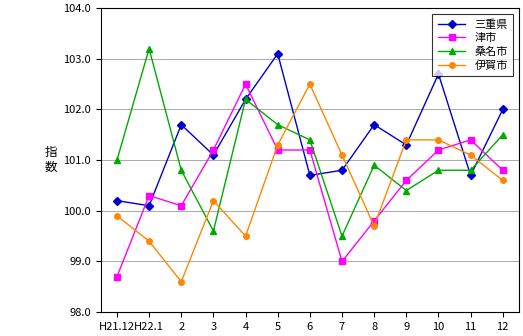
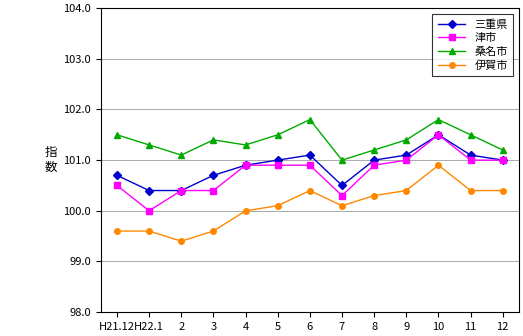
三重県/H21.12: 100.2 -> 100.7
津市/H21.12: 98.7 -> 100.5
桑名市/H21.12: 101.0 -> 101.5
伊賀市/H21.12: 99.9 -> 99.6
三重県/H22.1: 100.1 -> 100.4
津市/H22.1: 100.3 -> 100.0
桑名市/H22.1: 103.2 -> 101.3
伊賀市/H22.1: 99.4 -> 99.6
三重県/2: 101.7 -> 100.4
津市/2: 100.1 -> 100.4
桑名市/2: 100.8 -> 101.1
伊賀市/2: 98.6 -> 99.4
三重県/3: 101.1 -> 100.7
津市/3: 101.2 -> 100.4
桑名市/3: 99.6 -> 101.4
伊賀市/3: 100.2 -> 99.6
三重県/4: 102.2 -> 100.9
津市/4: 102.5 -> 100.9
桑名市/4: 102.2 -> 101.3
伊賀市/4: 99.5 -> 100.0
三重県/5: 103.1 -> 101.0
津市/5: 101.2 -> 100.9
桑名市/5: 101.7 -> 101.5
伊賀市/5: 101.3 -> 100.1
三重県/6: 100.7 -> 101.1
津市/6: 101.2 -> 100.9
桑名市/6: 101.4 -> 101.8
伊賀市/6: 102.5 -> 100.4
三重県/7: 100.8 -> 100.5
津市/7: 99.0 -> 100.3
桑名市/7: 99.5 -> 101.0
伊賀市/7: 101.1 -> 100.1
三重県/8: 101.7 -> 101.0
津市/8: 99.8 -> 100.9
桑名市/8: 100.9 -> 101.2
伊賀市/8: 99.7 -> 100.3
三重県/9: 101.3 -> 101.1
津市/9: 100.6 -> 101.0
桑名市/9: 100.4 -> 101.4
伊賀市/9: 101.4 -> 100.4
三重県/10: 102.7 -> 101.5
津市/10: 101.2 -> 101.5
桑名市/10: 100.8 -> 101.8
伊賀市/10: 101.4 -> 100.9
三重県/11: 100.7 -> 101.1
津市/11: 101.4 -> 101.0
桑名市/11: 100.8 -> 101.5
伊賀市/11: 101.1 -> 100.4
三重県/12: 102.0 -> 101.0
津市/12: 100.8 -> 101.0
桑名市/12: 101.5 -> 101.2
伊賀市/12: 100.6 -> 100.4
